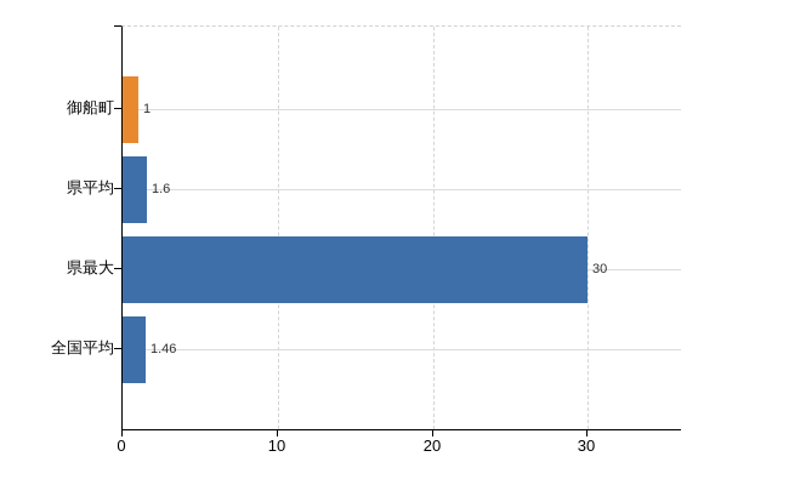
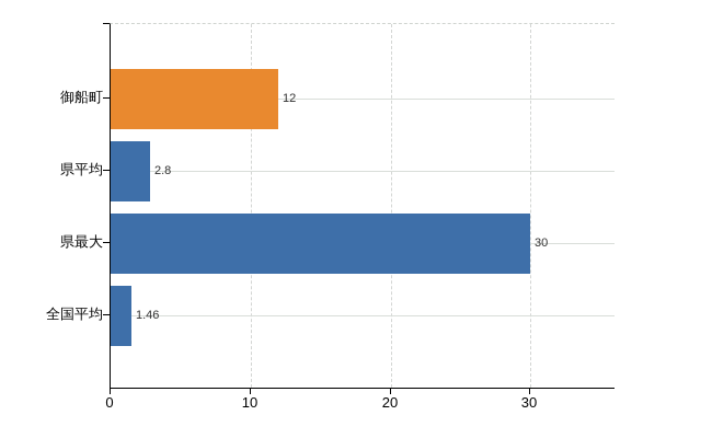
御船町: 1 -> 12
県平均: 1.6 -> 2.8
